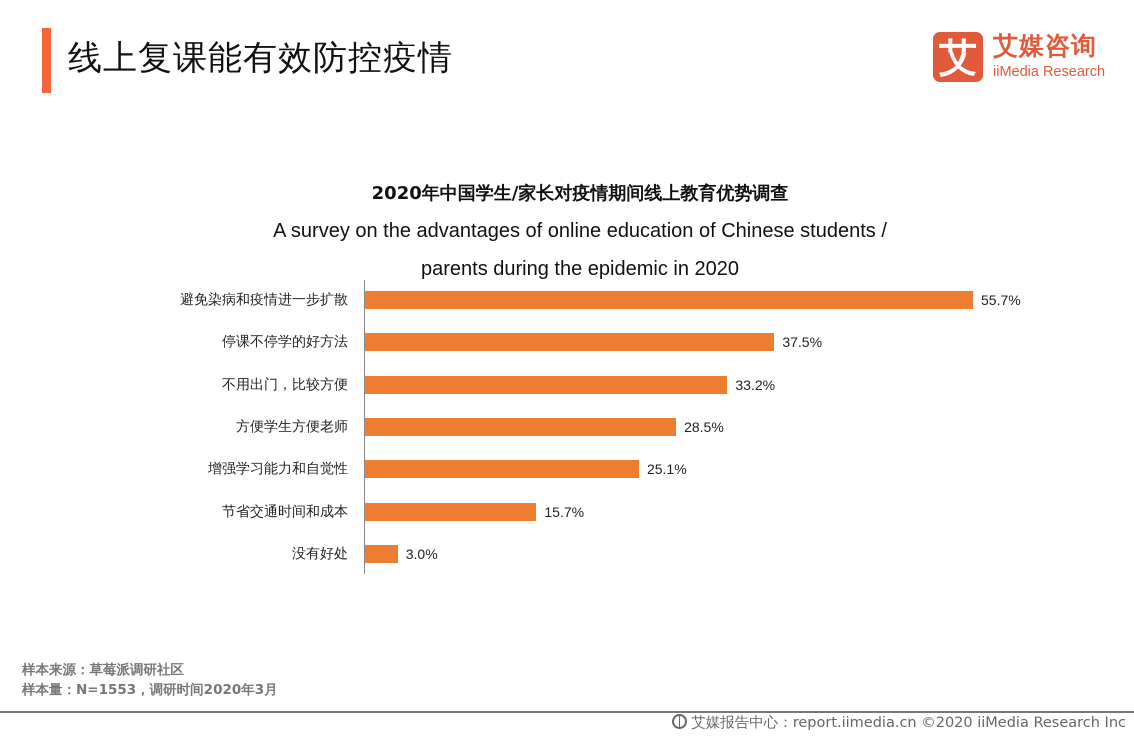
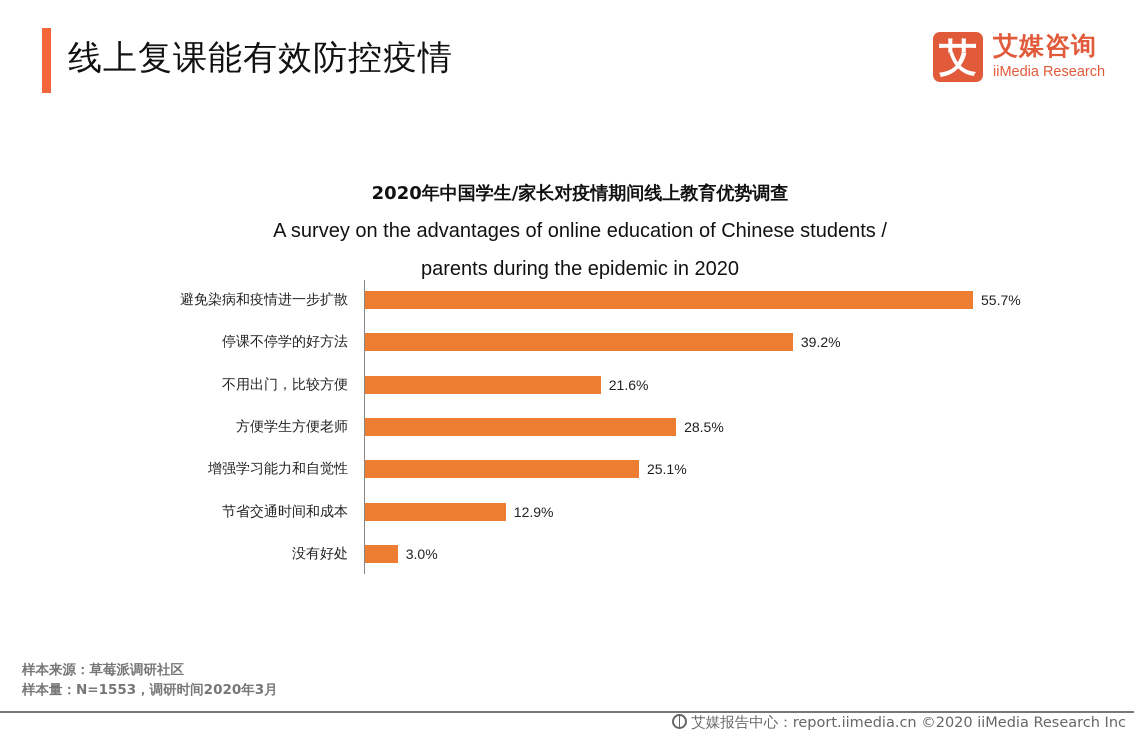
停课不停学的好方法: 37.5% -> 39.2%
不用出门，比较方便: 33.2% -> 21.6%
节省交通时间和成本: 15.7% -> 12.9%
